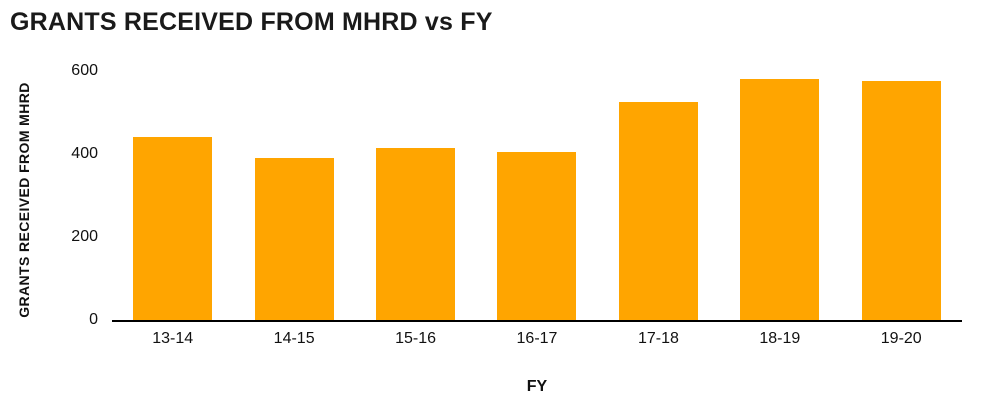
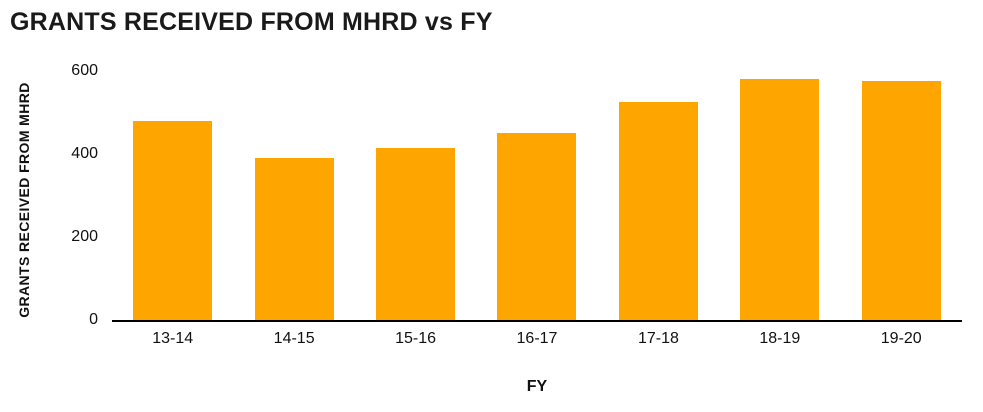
13-14: 440 -> 480
16-17: 400 -> 450
